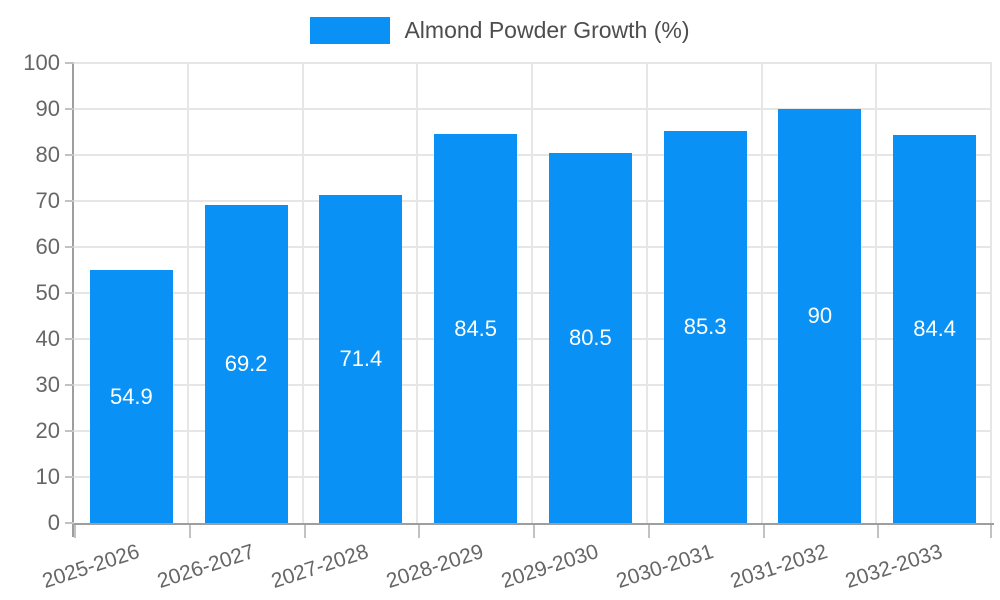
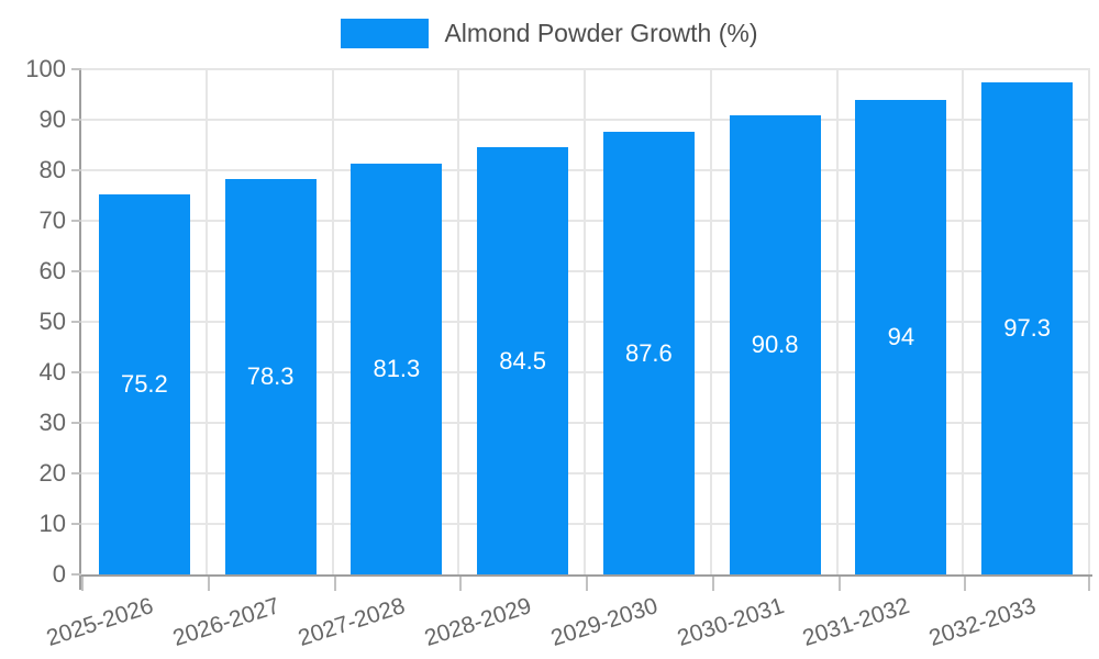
2025-2026: 54.9 -> 75.2
2026-2027: 69.2 -> 78.3
2027-2028: 71.4 -> 81.3
2029-2030: 80.5 -> 87.6
2030-2031: 85.3 -> 90.8
2031-2032: 90 -> 94
2032-2033: 84.4 -> 97.3
